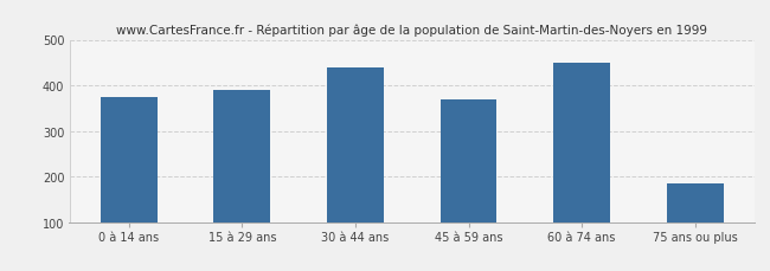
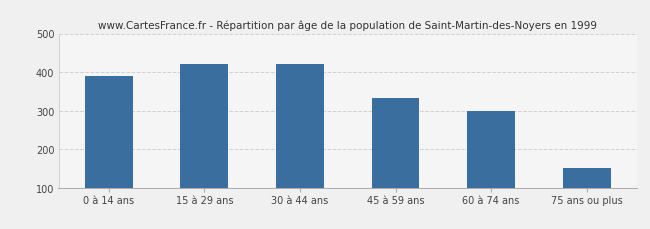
0 à 14 ans: 375 -> 390
15 à 29 ans: 390 -> 420
30 à 44 ans: 440 -> 422
45 à 59 ans: 370 -> 332
60 à 74 ans: 450 -> 300
75 ans ou plus: 185 -> 150
